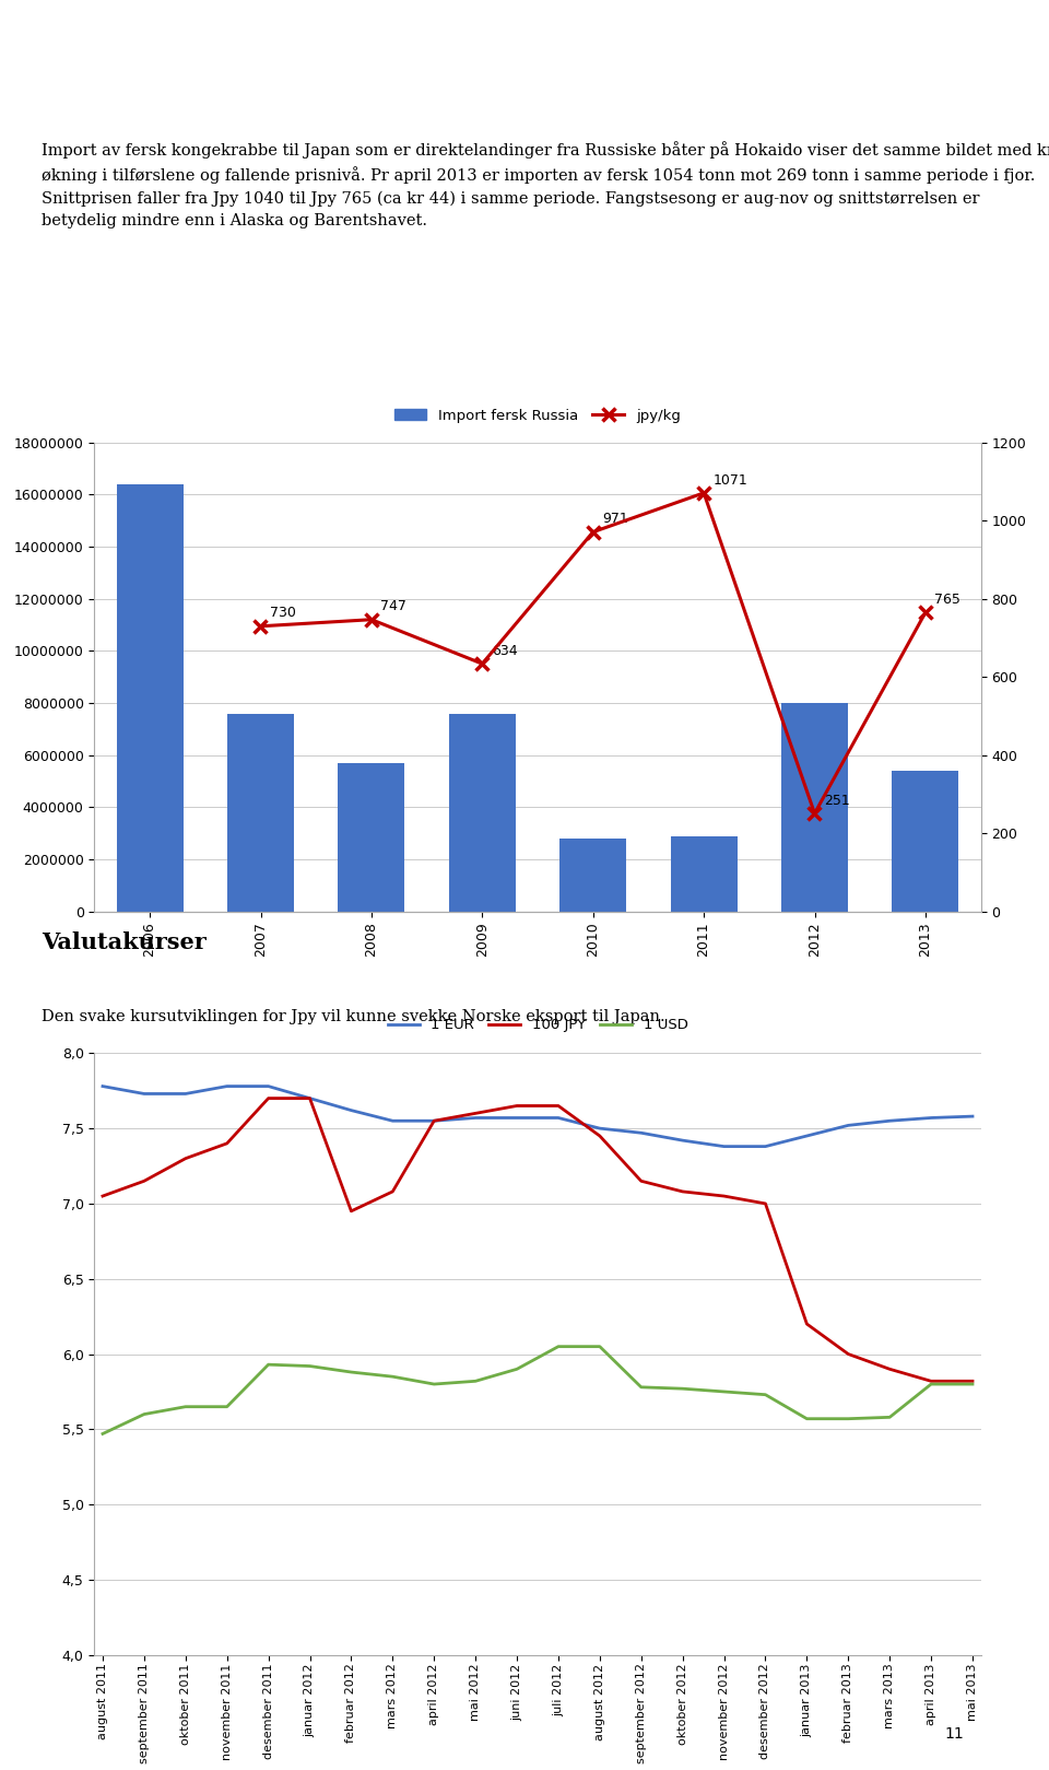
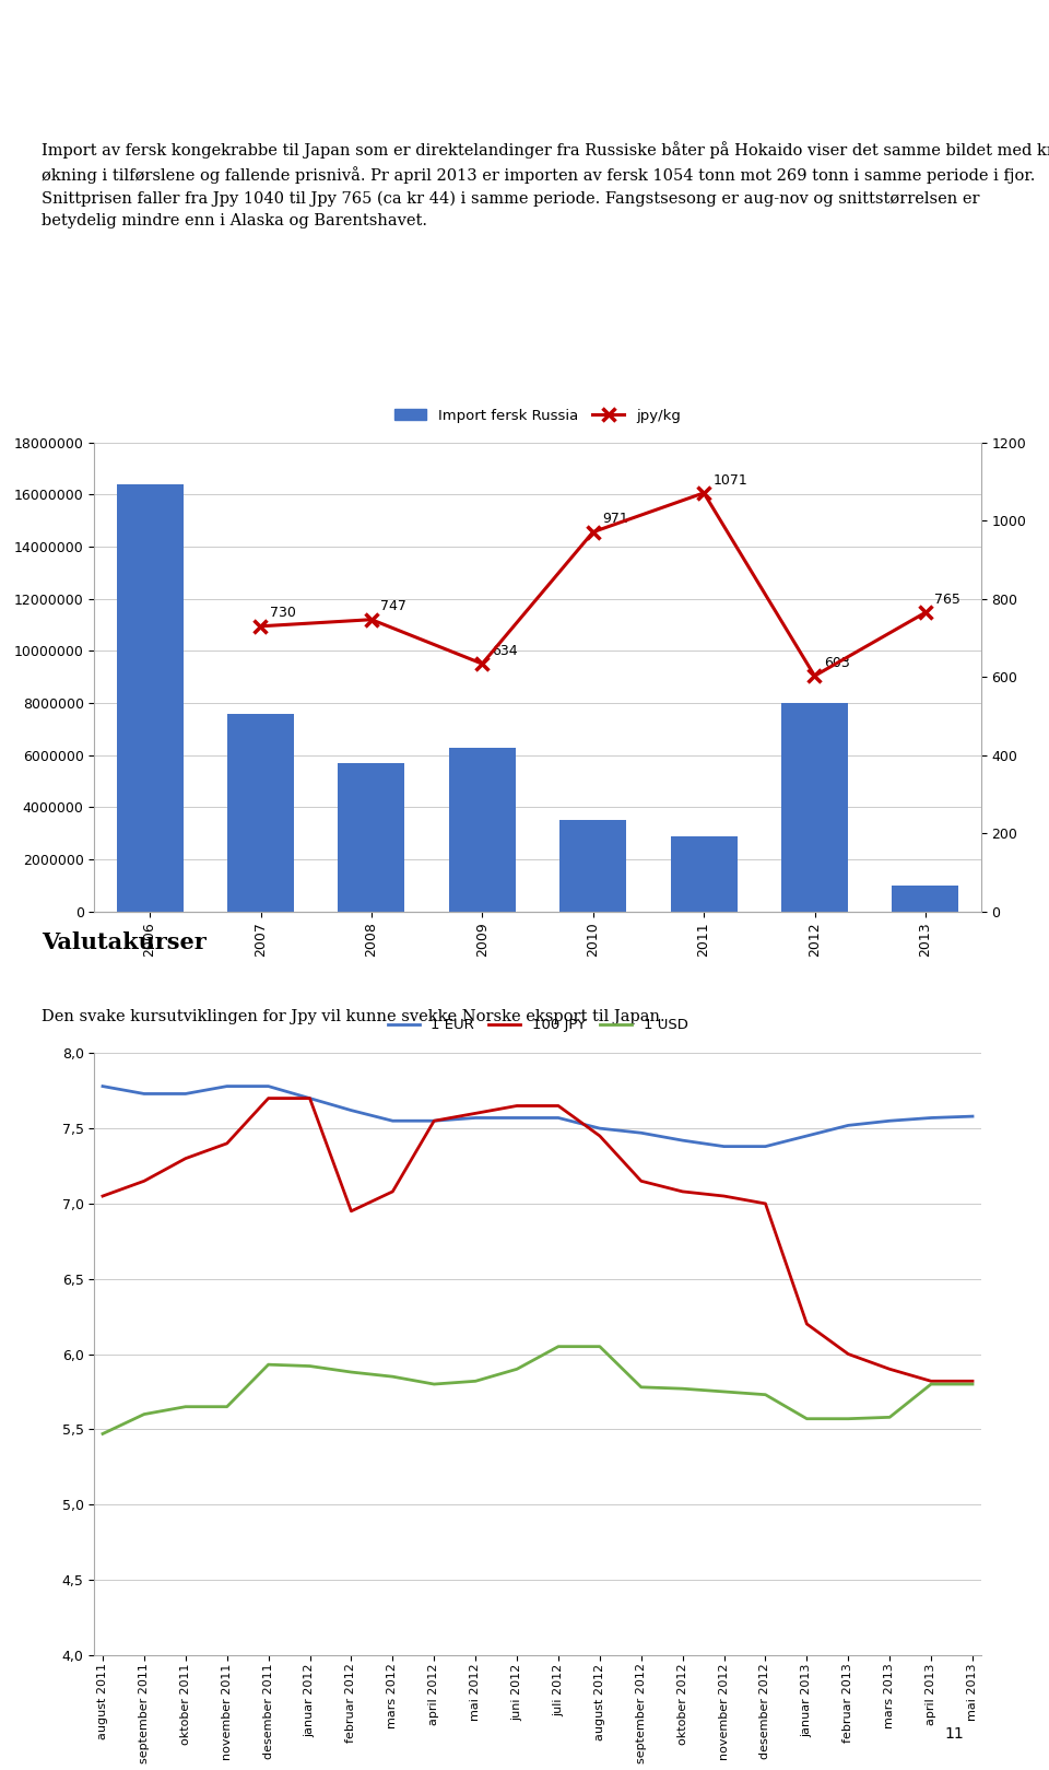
Import fersk Russia/2009: 7600000 -> 6300000
Import fersk Russia/2010: 2800000 -> 3500000
jpy/kg/2012: 251 -> 603
Import fersk Russia/2013: 5400000 -> 1000000
